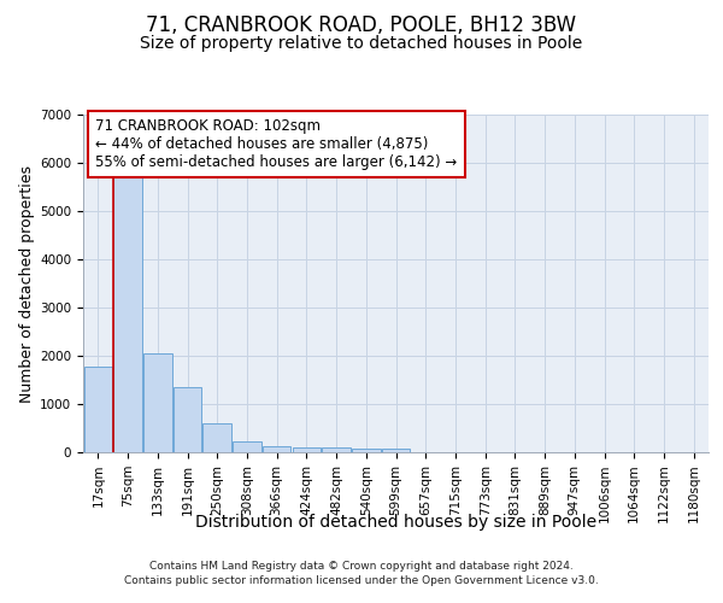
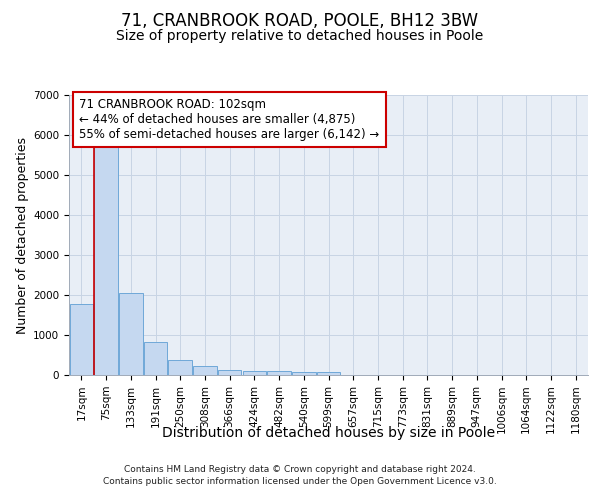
191sqm: 1350 -> 820
250sqm: 600 -> 370
